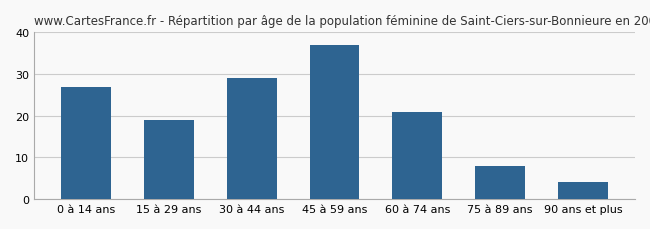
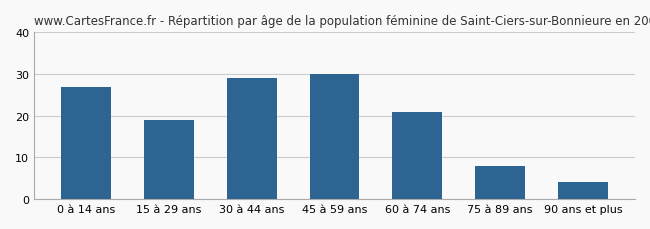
45 à 59 ans: 37 -> 30
